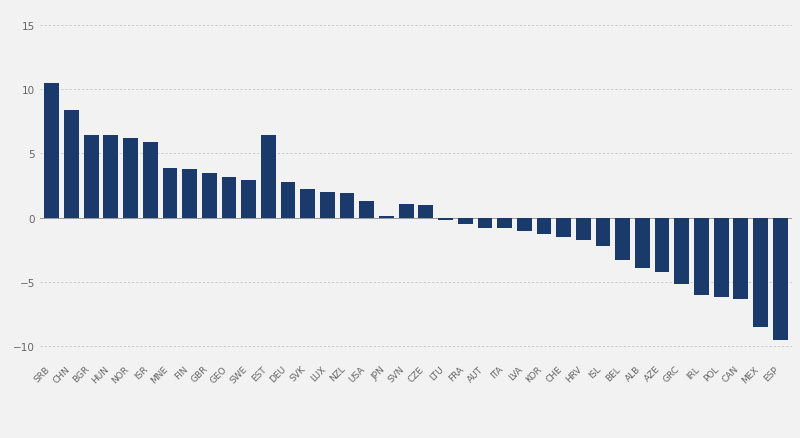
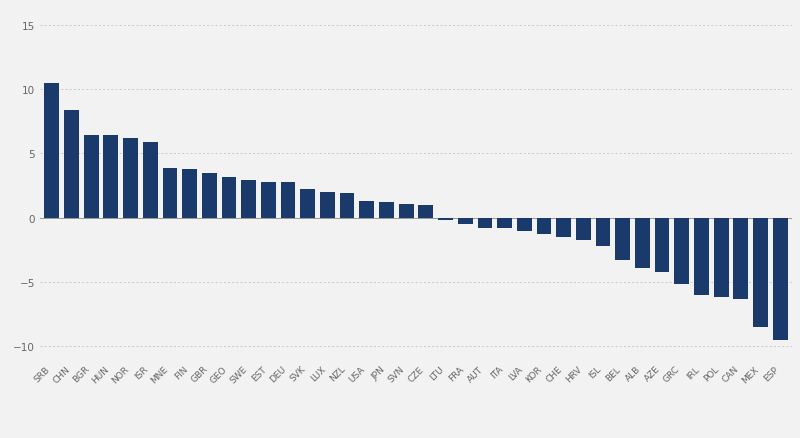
EST: 6.4 -> 2.8
JPN: 0.1 -> 1.2
